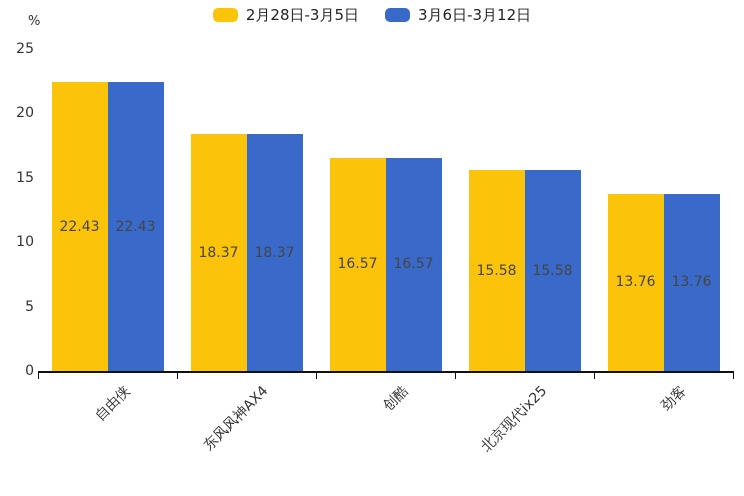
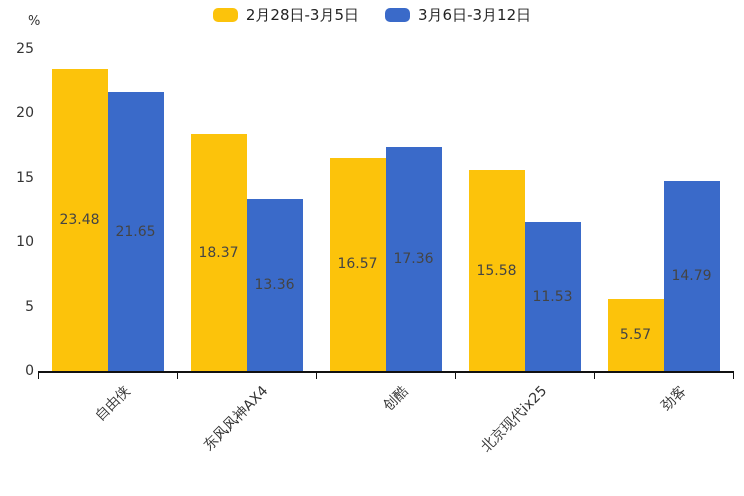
2月28日-3月5日/自由侠: 22.43 -> 23.48
3月6日-3月12日/自由侠: 22.43 -> 21.65
3月6日-3月12日/东风风神AX4: 18.37 -> 13.36
3月6日-3月12日/创酷: 16.57 -> 17.36
3月6日-3月12日/北京现代ix25: 15.58 -> 11.53
2月28日-3月5日/劲客: 13.76 -> 5.57
3月6日-3月12日/劲客: 13.76 -> 14.79
